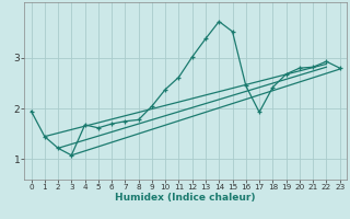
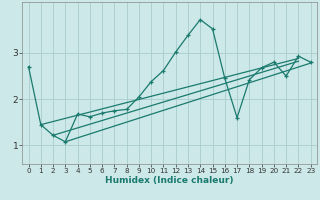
0: 1.95 -> 2.70
17: 1.93 -> 1.60
21: 2.82 -> 2.50
